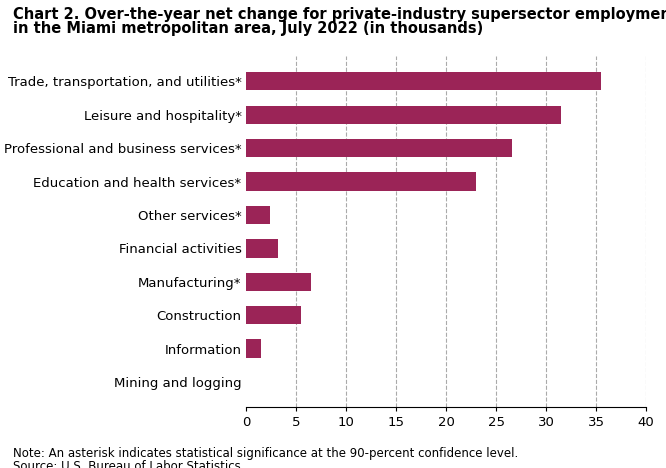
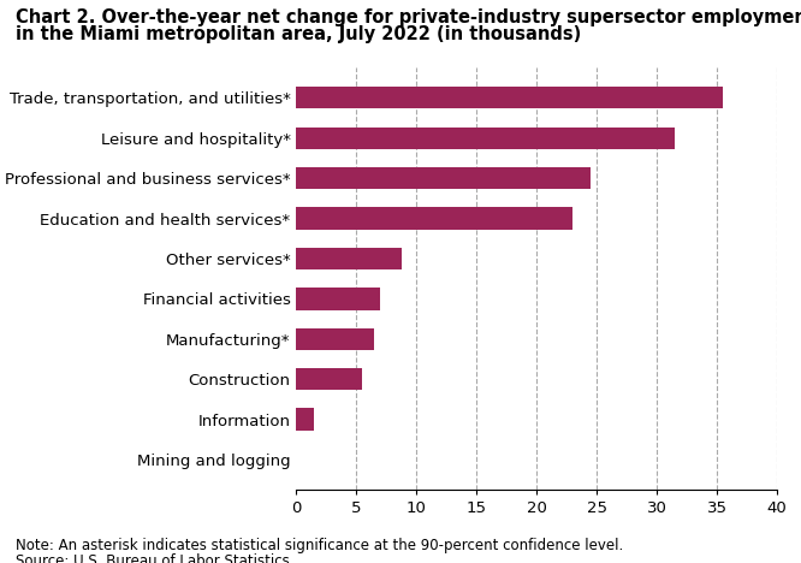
Professional and business services*: 26.6 -> 24.5
Other services*: 2.4 -> 8.8
Financial activities: 3.2 -> 7.0
